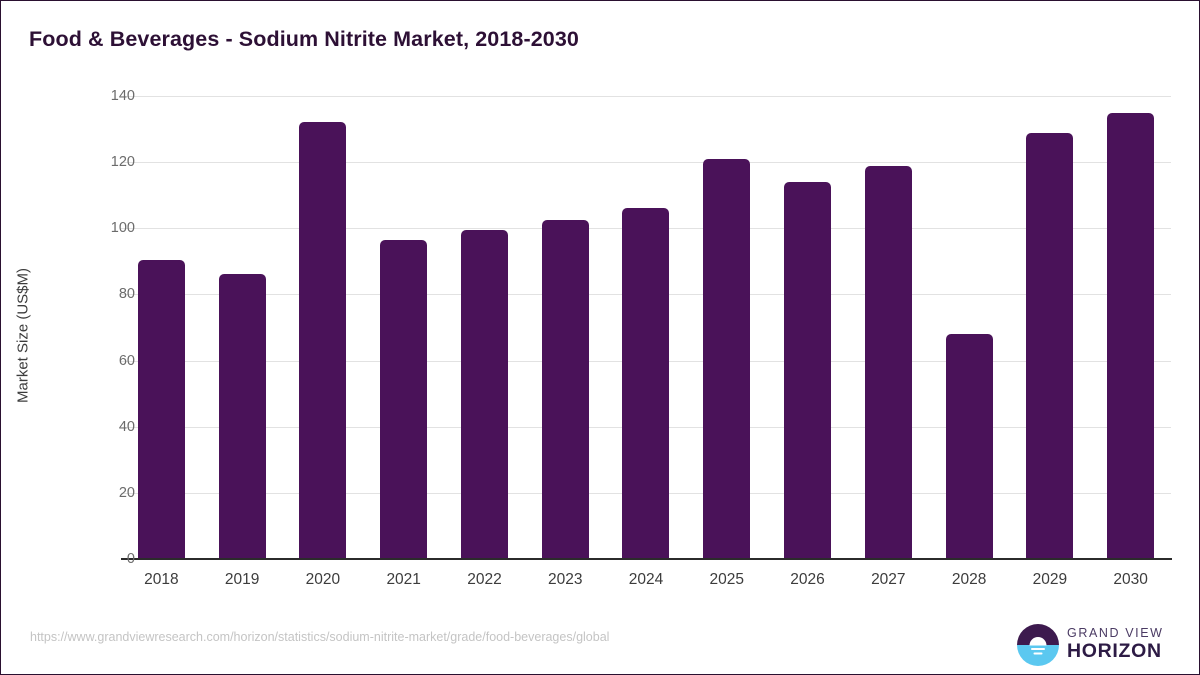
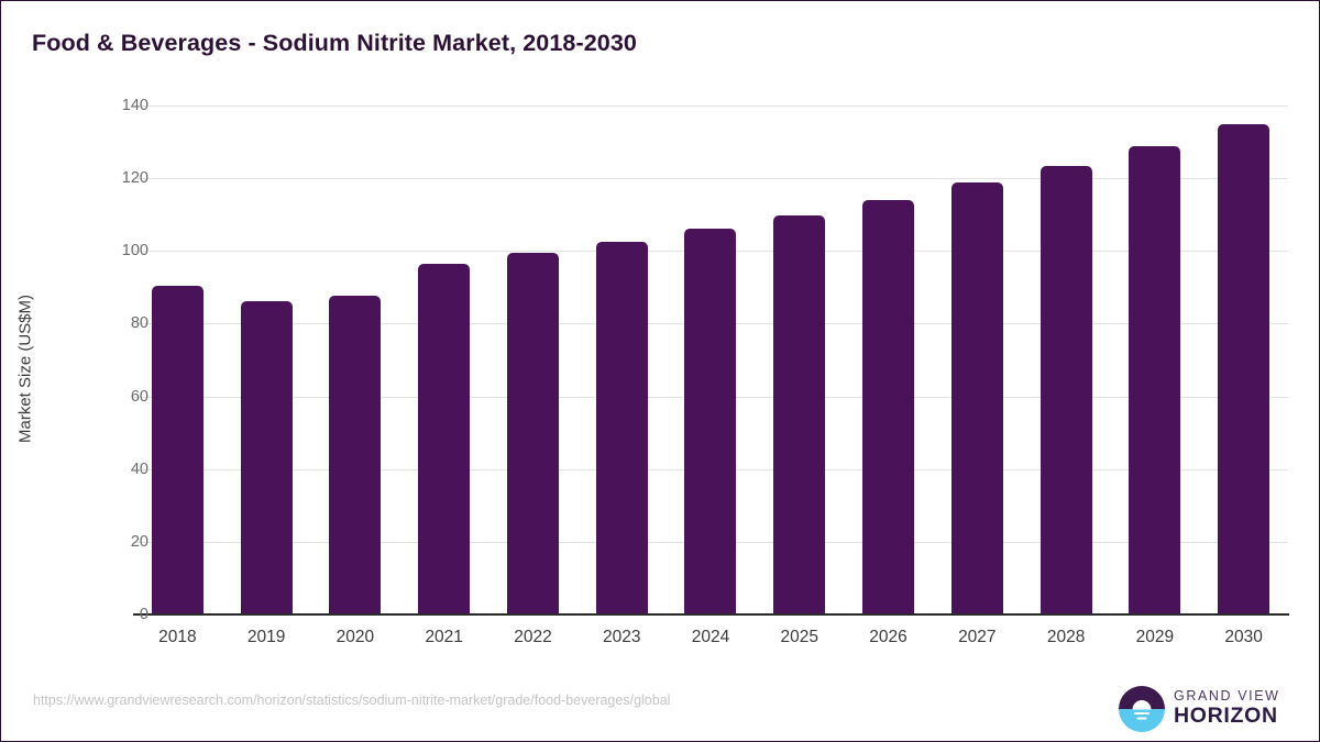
2020: 132 -> 88
2025: 121 -> 110
2028: 68 -> 124
